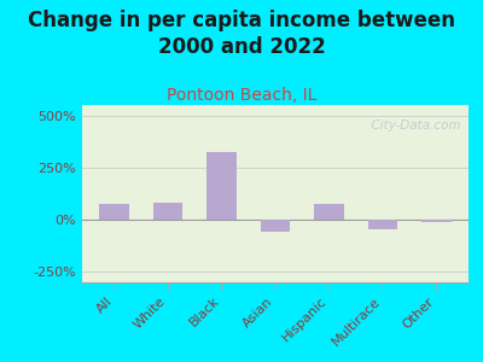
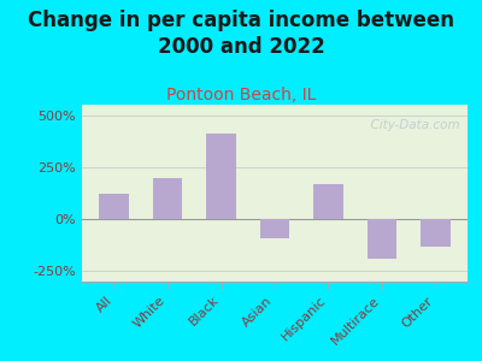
All: 80% -> 120%
White: 80% -> 200%
Black: 320% -> 410%
Asian: -60% -> -90%
Hispanic: 80% -> 170%
Multirace: -40% -> -190%
Other: -10% -> -130%
